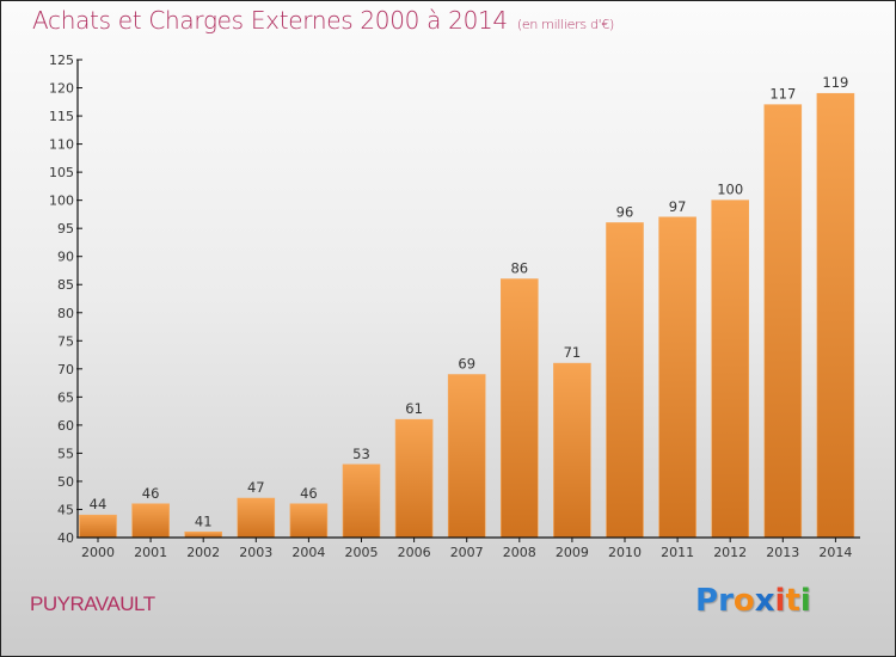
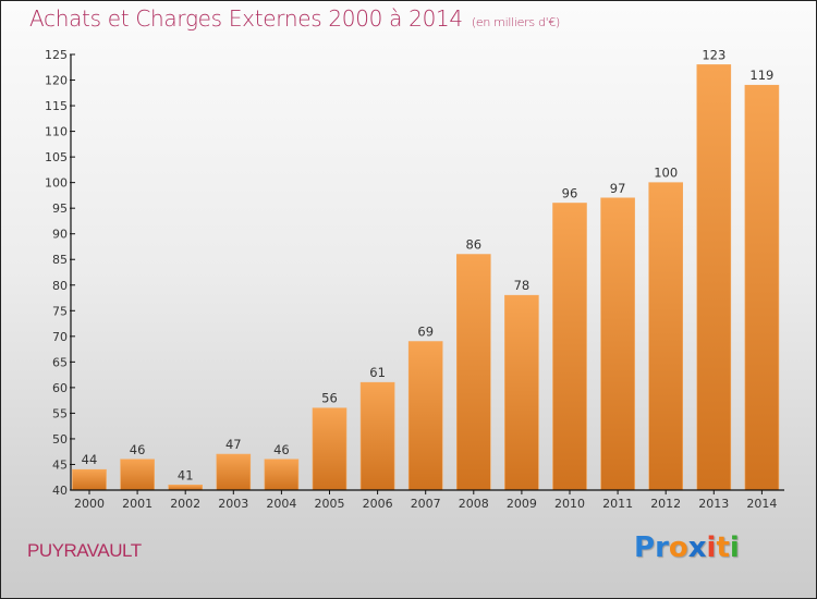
2005: 53 -> 56
2009: 71 -> 78
2013: 117 -> 123
